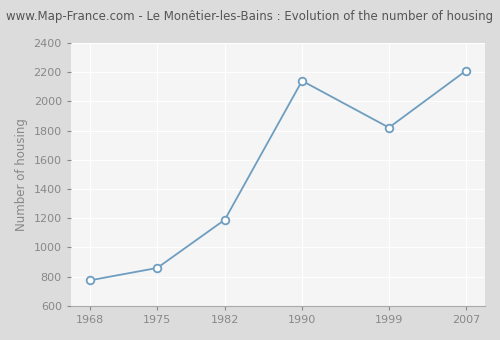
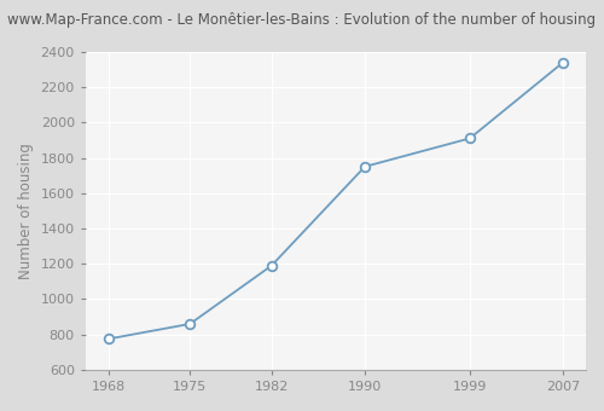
1990: 2140 -> 1750
1999: 1820 -> 1910
2007: 2210 -> 2340
